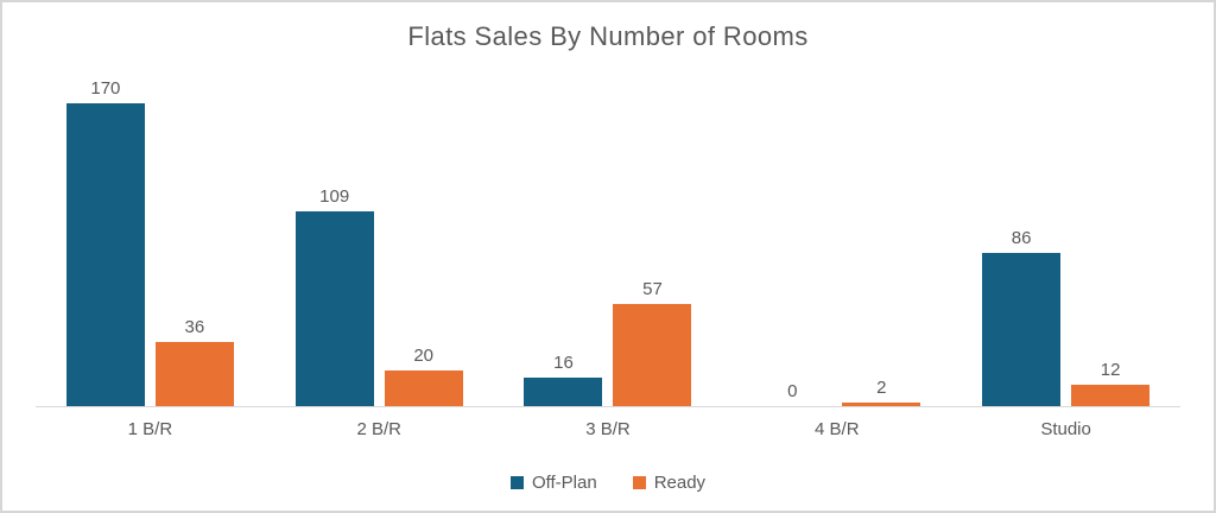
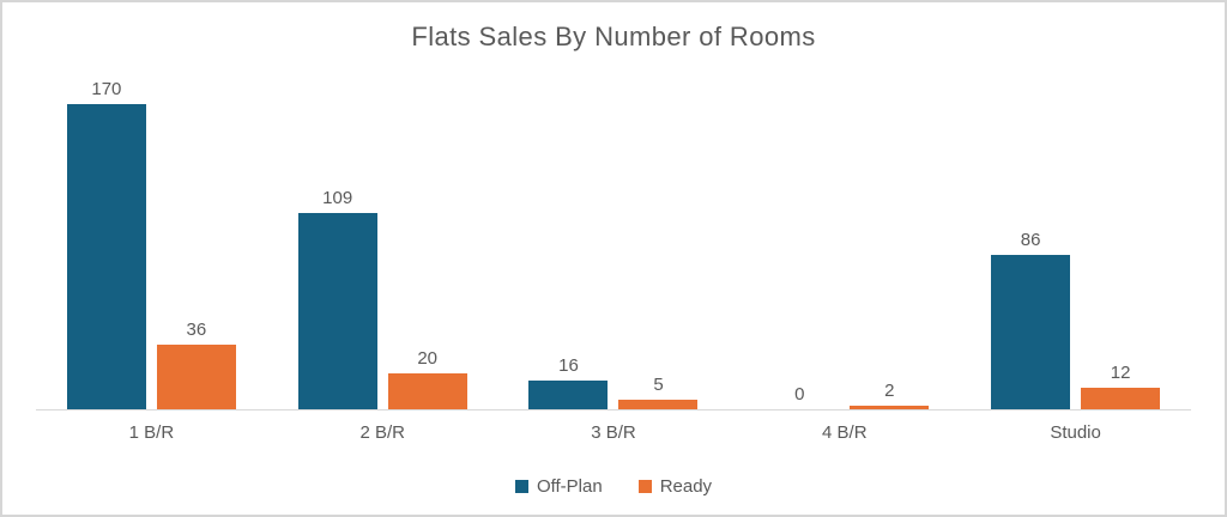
Ready/3 B/R: 57 -> 5
